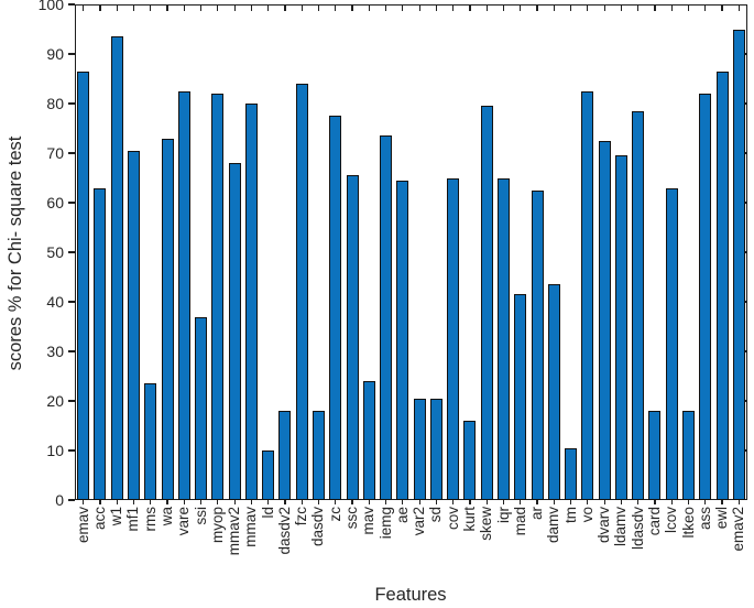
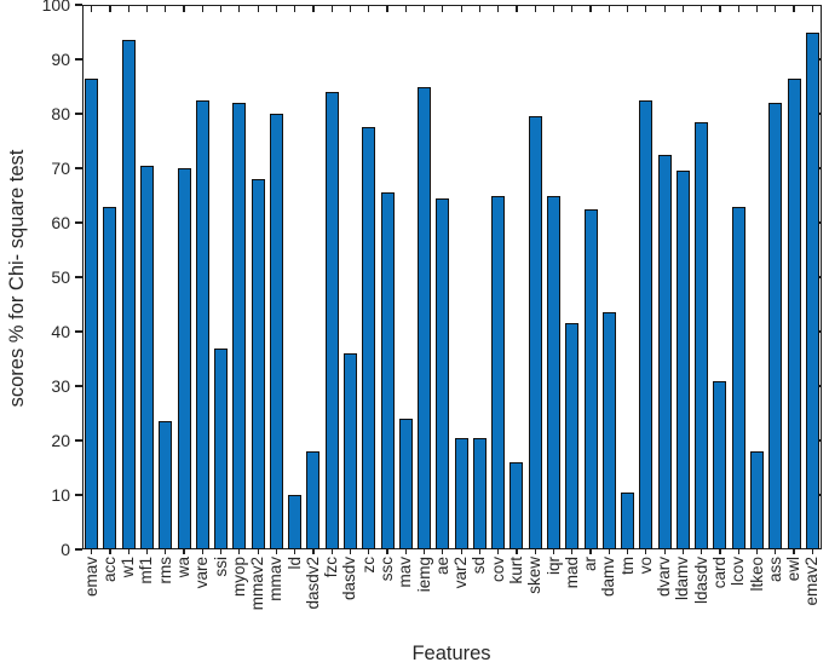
wa: 73 -> 70
dasdv: 18 -> 36
iemg: 74 -> 85
card: 18 -> 31
